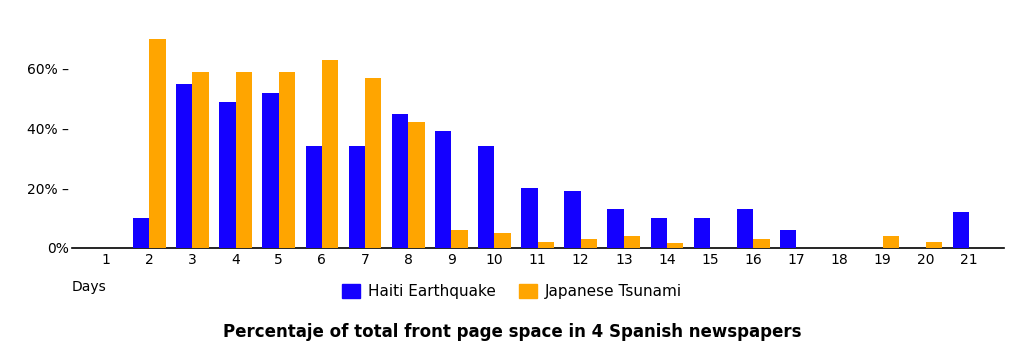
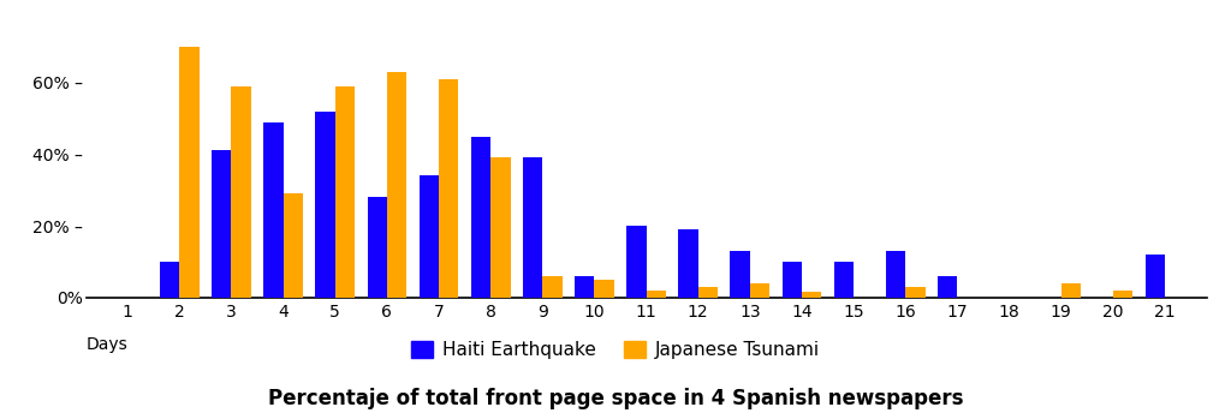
Haiti Earthquake/3: 55% – -> 41% –
Japanese Tsunami/4: 59.0% – -> 29.0% –
Haiti Earthquake/6: 34% – -> 28% –
Japanese Tsunami/7: 57.0% – -> 61.0% –
Japanese Tsunami/8: 42.0% – -> 39.0% –
Haiti Earthquake/10: 34% – -> 6% –
